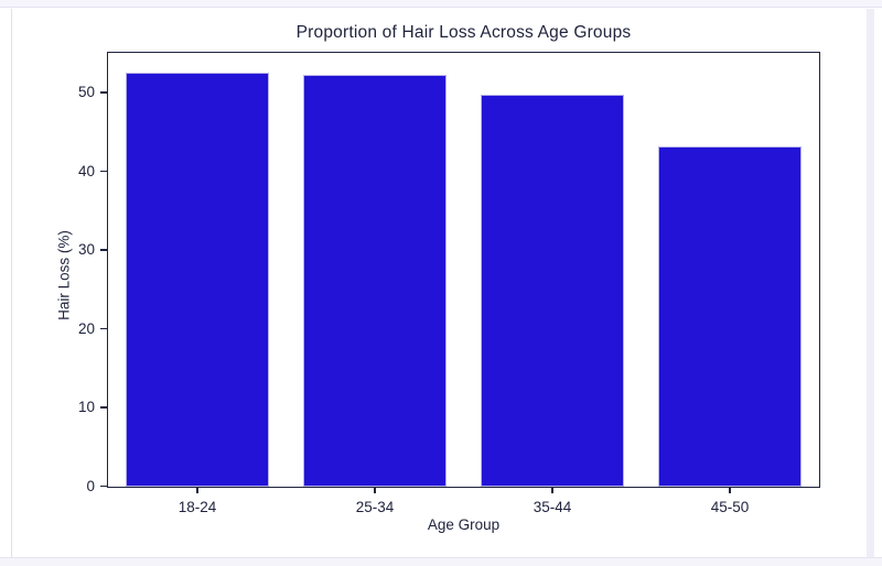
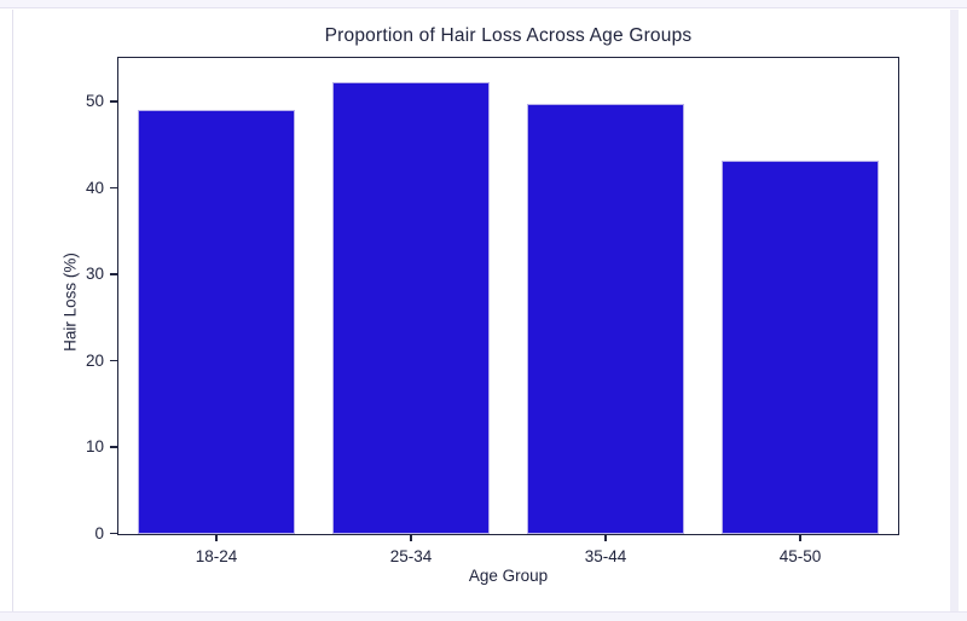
18-24: 52 -> 49
